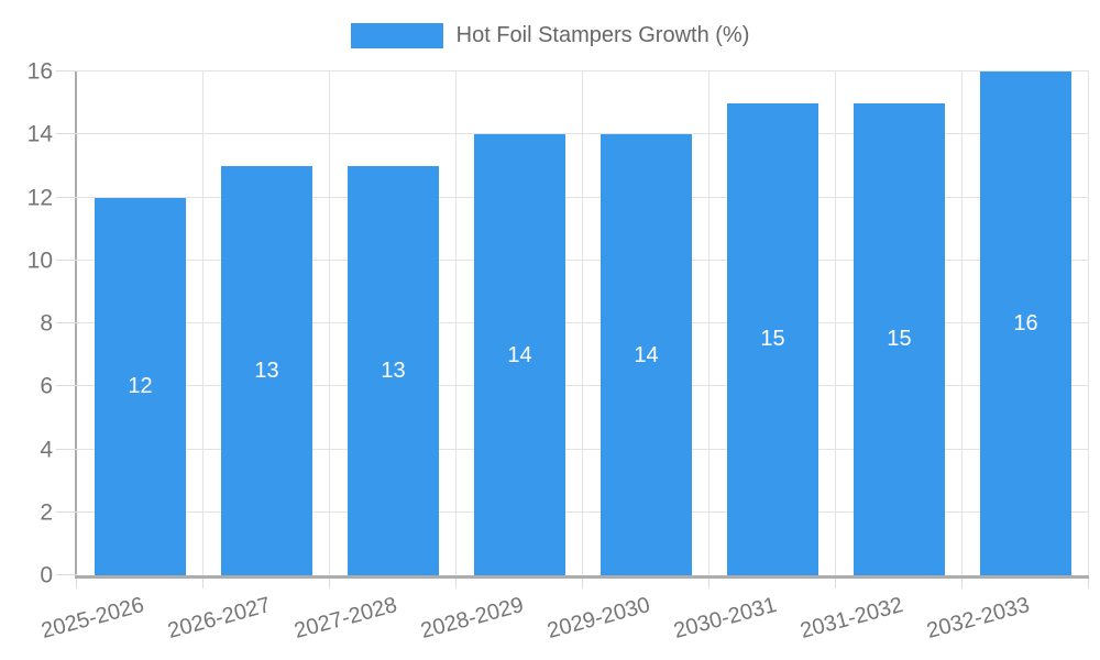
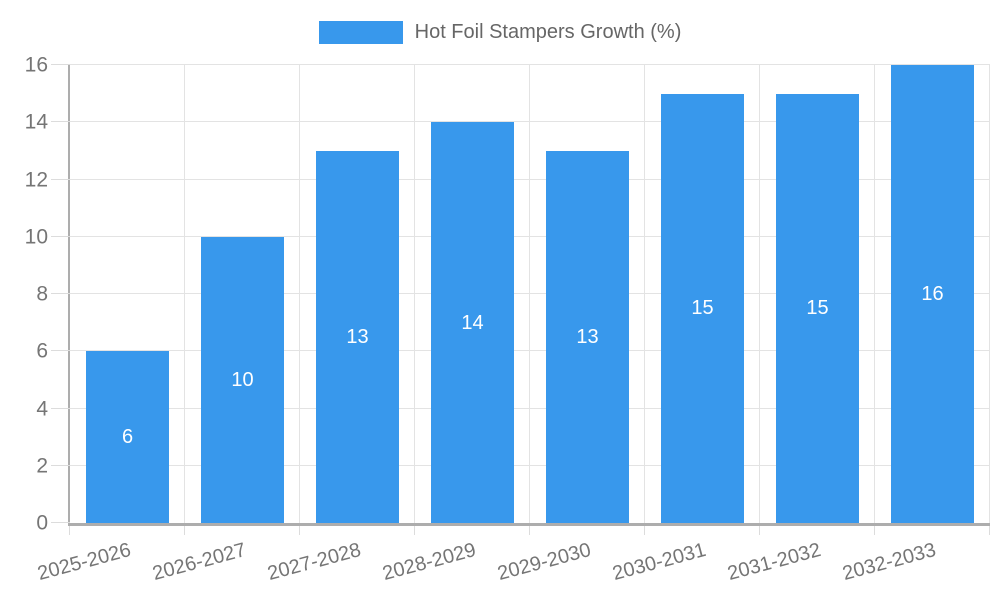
2025-2026: 12 -> 6
2026-2027: 13 -> 10
2029-2030: 14 -> 13
